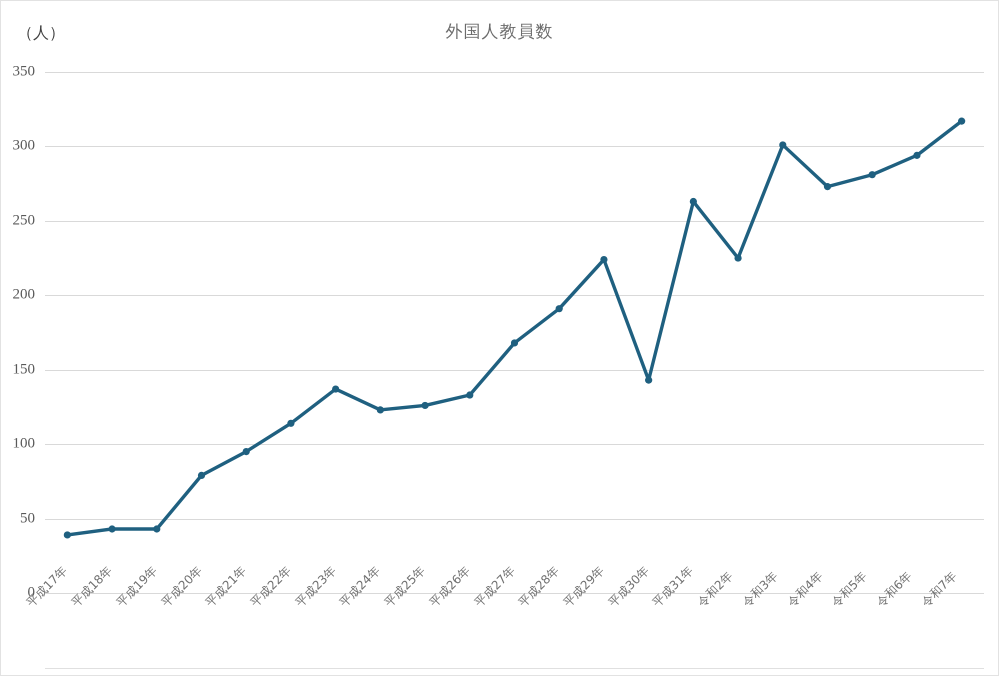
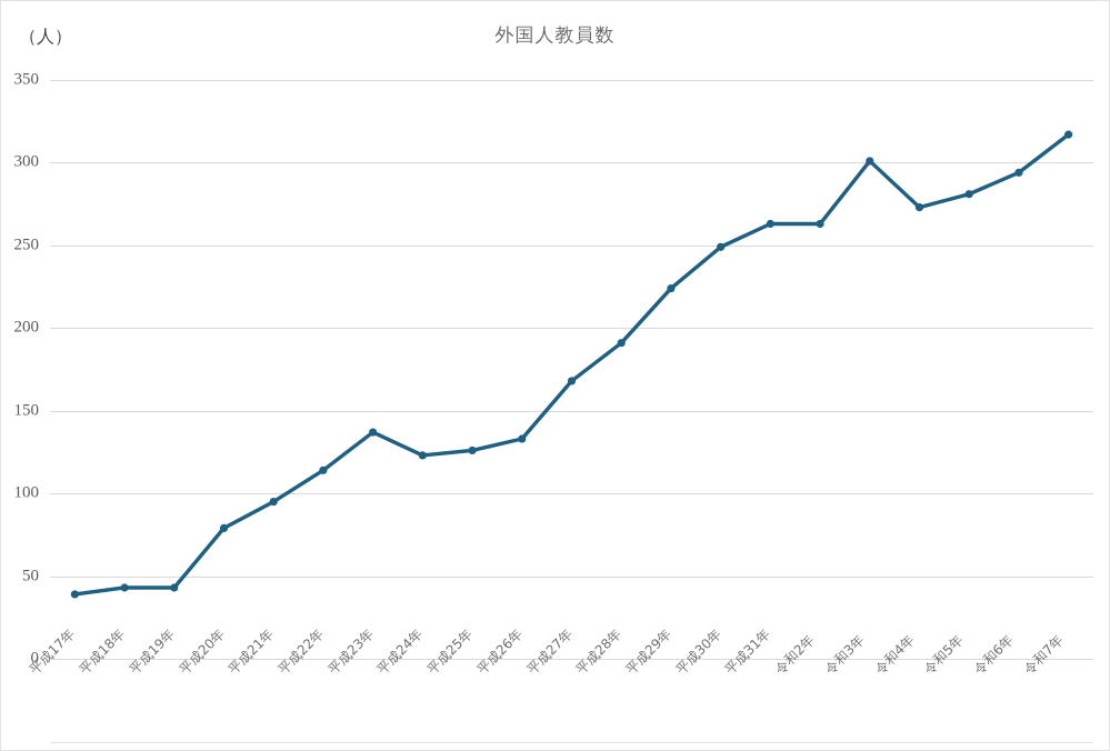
平成30年: 143 -> 249
令和2年: 225 -> 263
